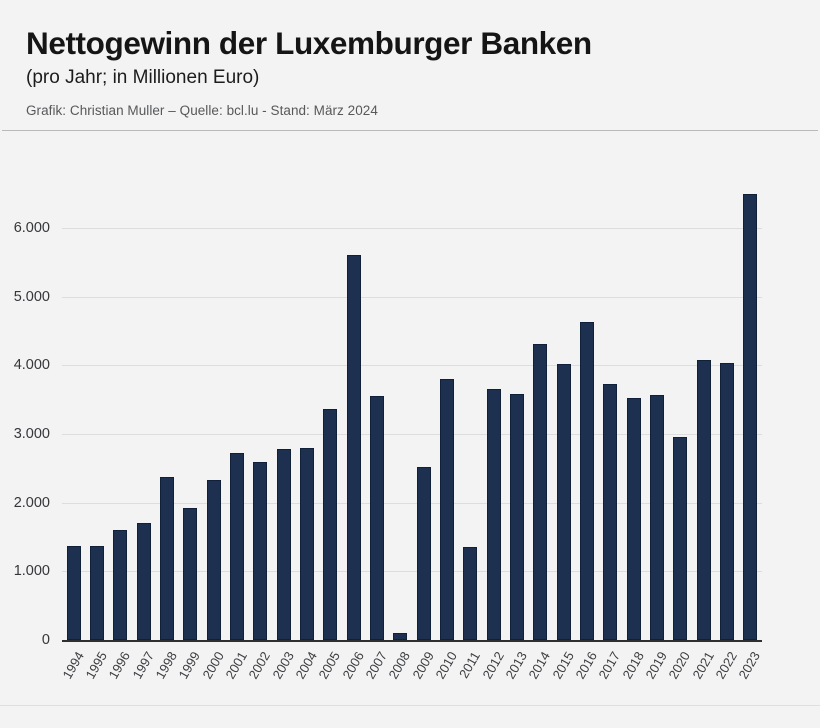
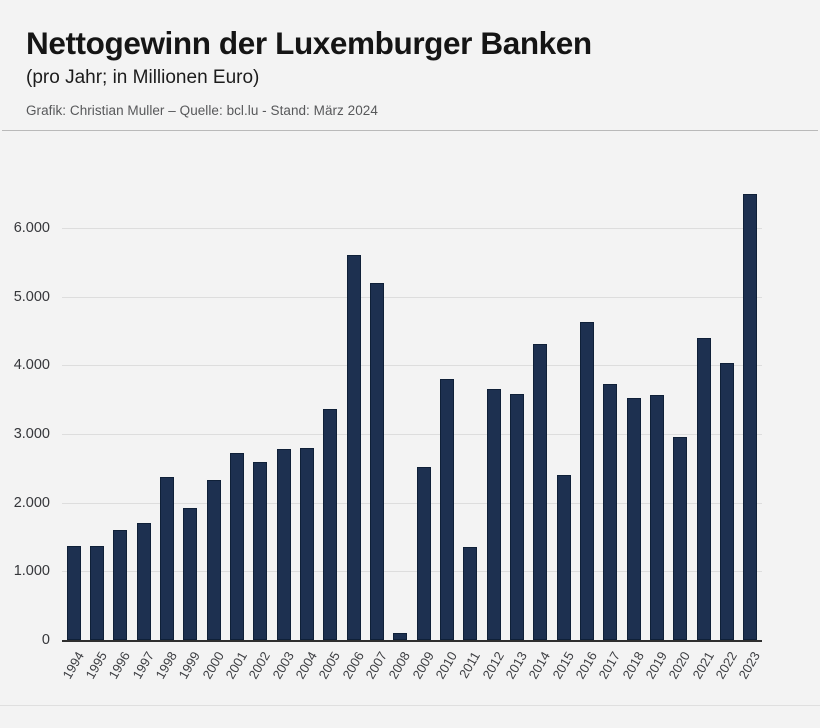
2007: 3600 -> 5200
2015: 4000 -> 2400
2021: 4100 -> 4400
